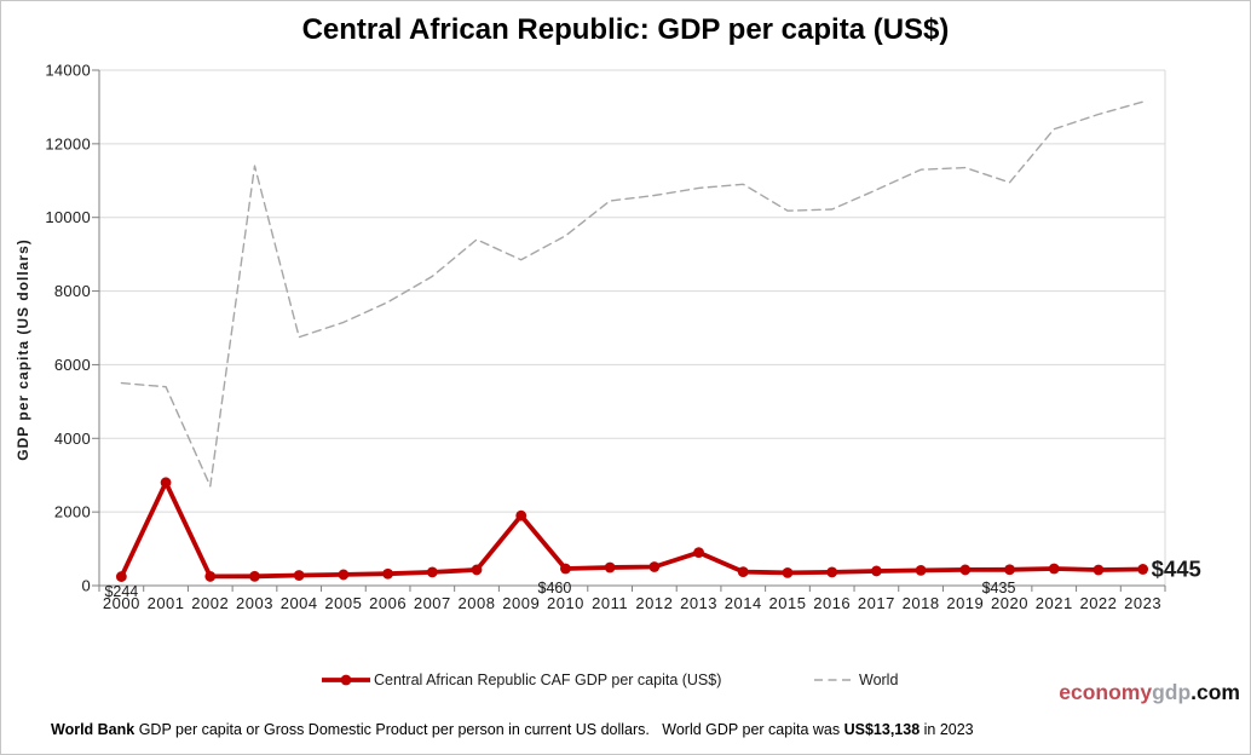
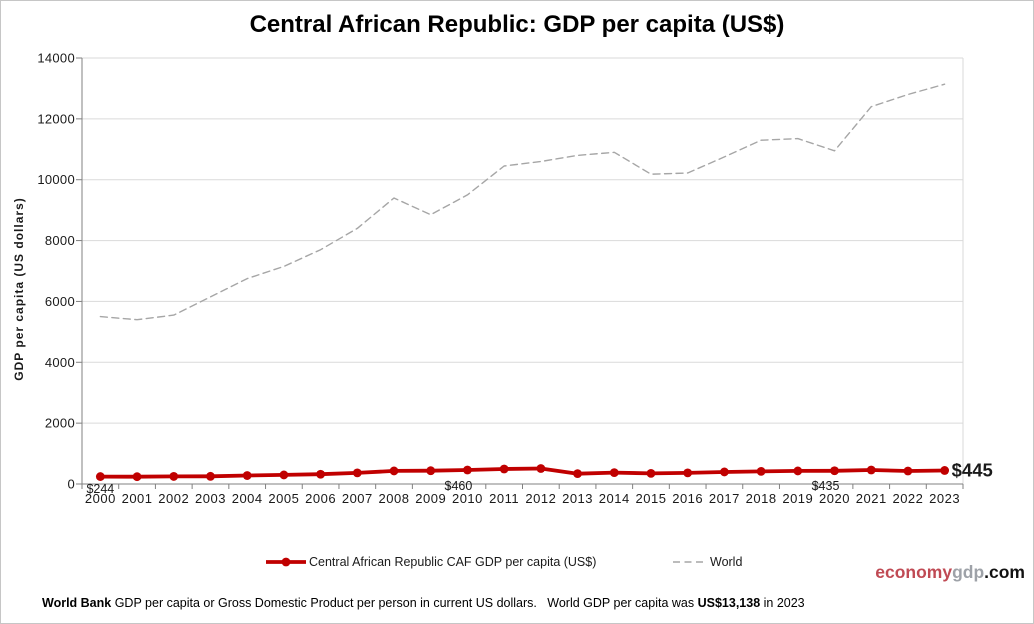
Central African Republic CAF GDP per capita (US$)/2001: 2800 -> 200
World/2002: 2700 -> 5600
World/2003: 11400 -> 6200
Central African Republic CAF GDP per capita (US$)/2009: 1900 -> 400
Central African Republic CAF GDP per capita (US$)/2013: 900 -> 300
